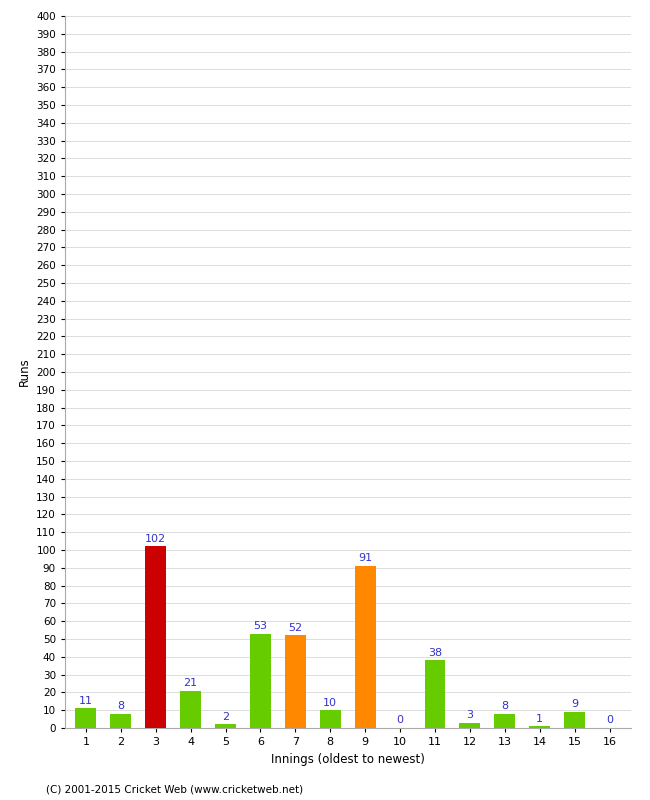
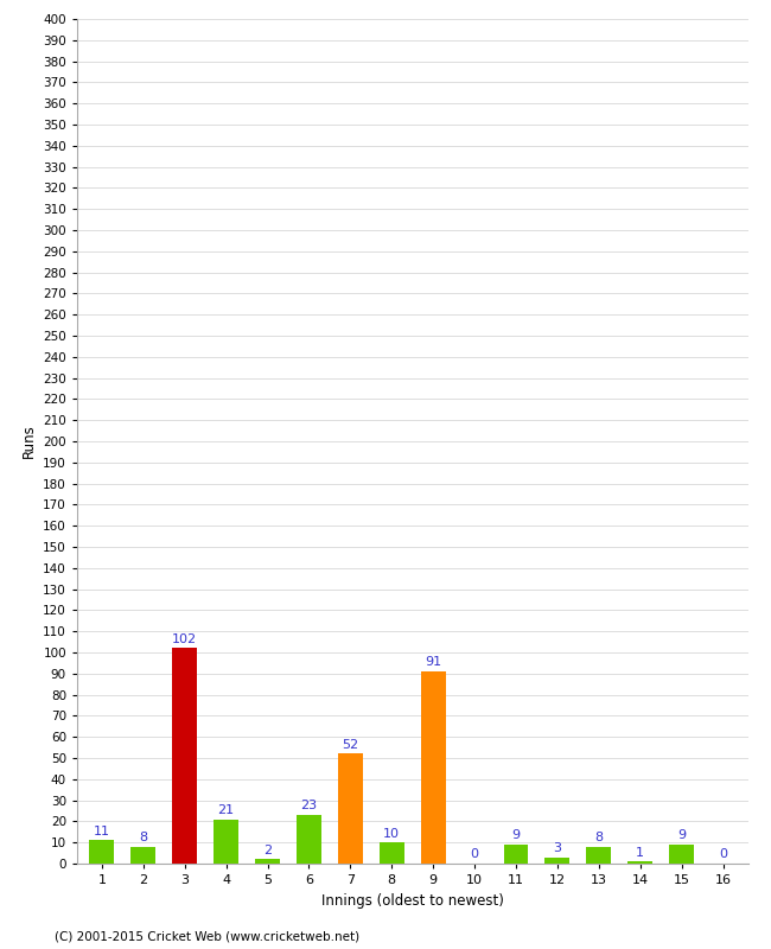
6: 53 -> 23
11: 38 -> 9
